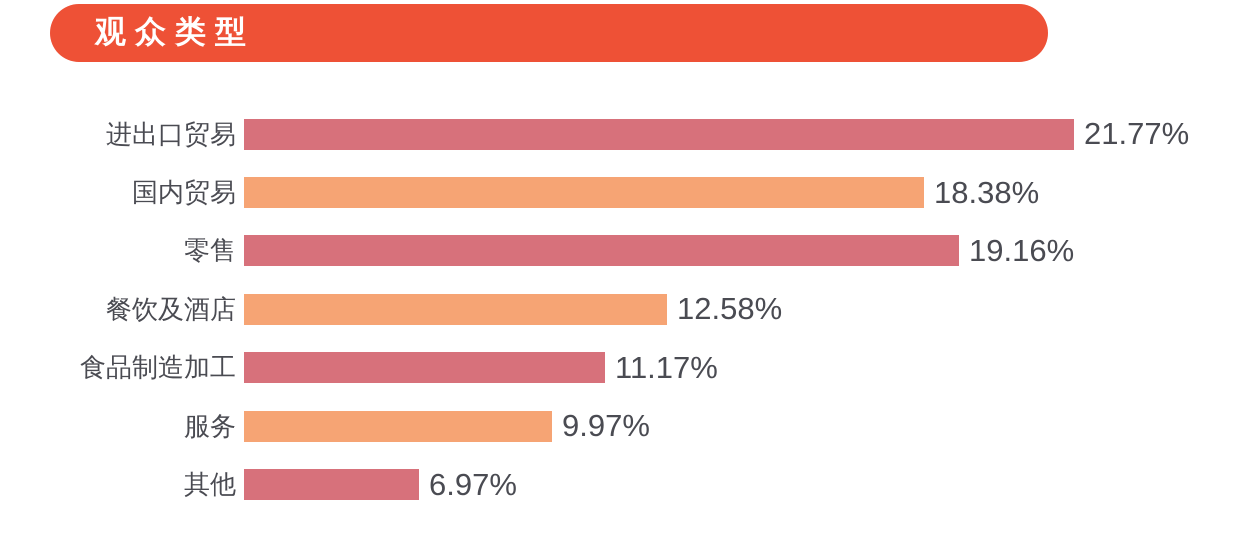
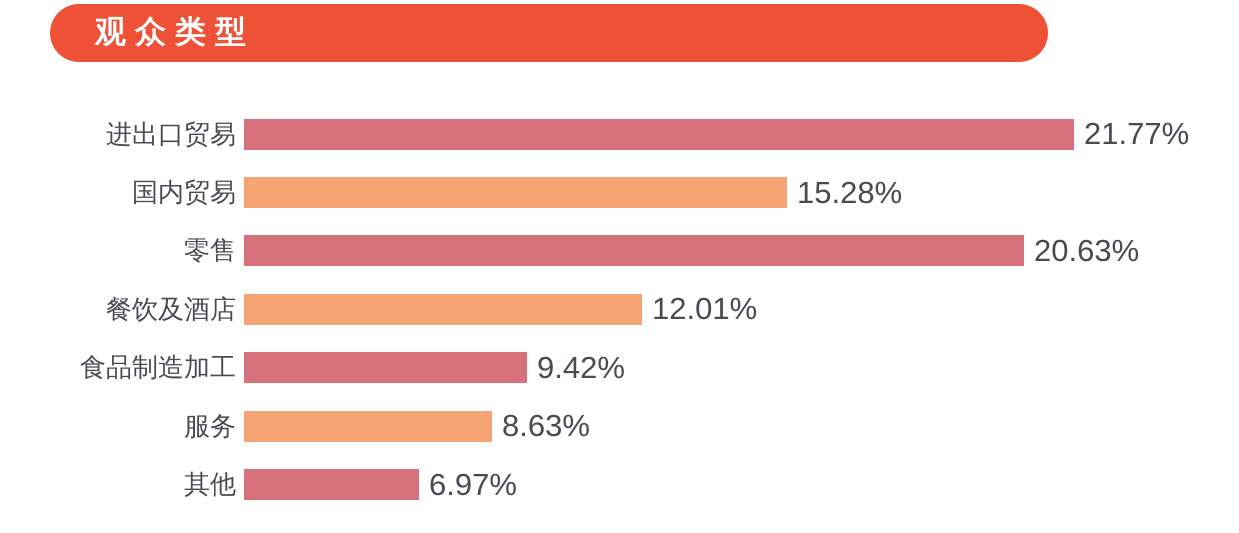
国内贸易: 18.38% -> 15.28%
零售: 19.16% -> 20.63%
餐饮及酒店: 12.58% -> 12.01%
食品制造加工: 11.17% -> 9.42%
服务: 9.97% -> 8.63%
